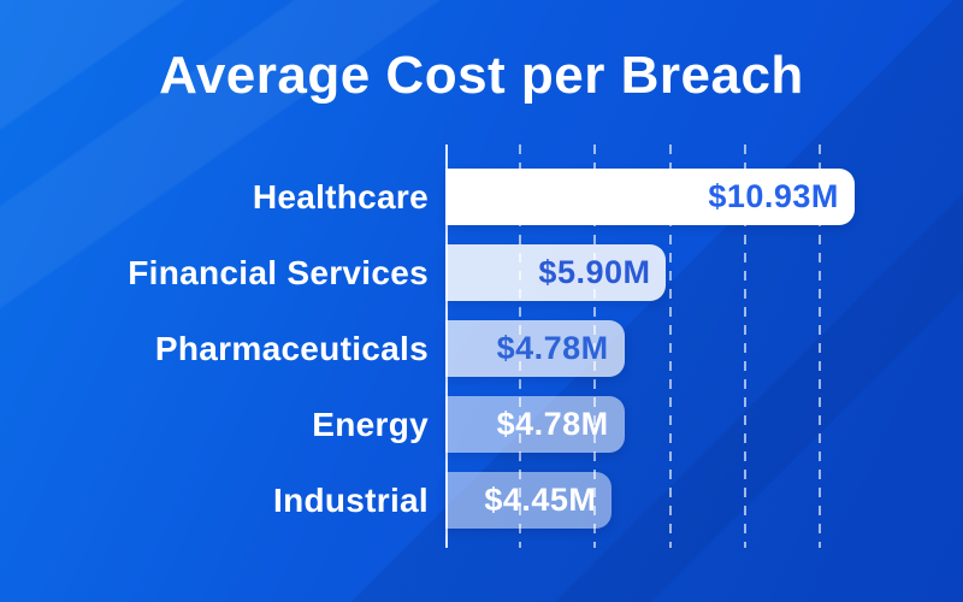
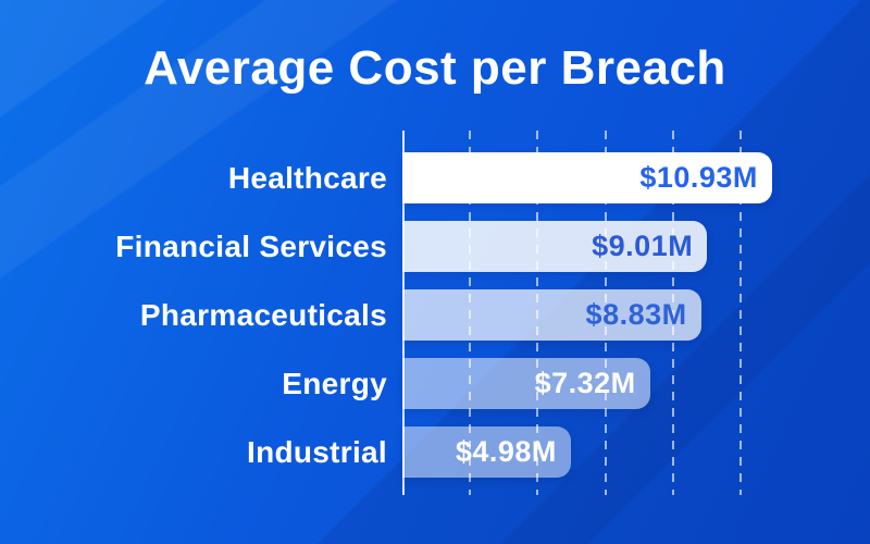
Financial Services: $5.90M -> $9.01M
Pharmaceuticals: $4.78M -> $8.83M
Energy: $4.78M -> $7.32M
Industrial: $4.45M -> $4.98M
